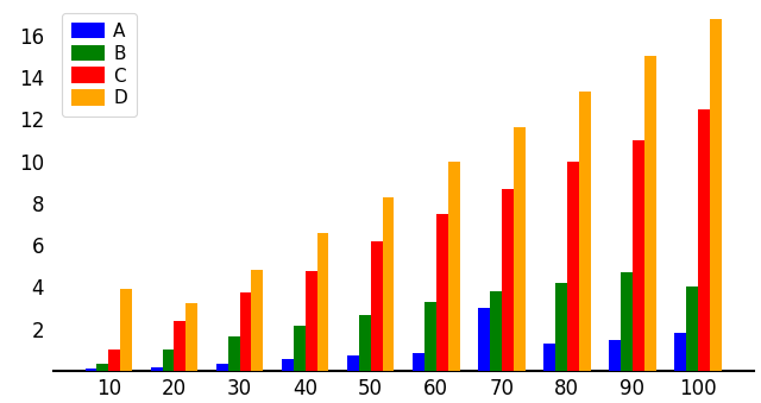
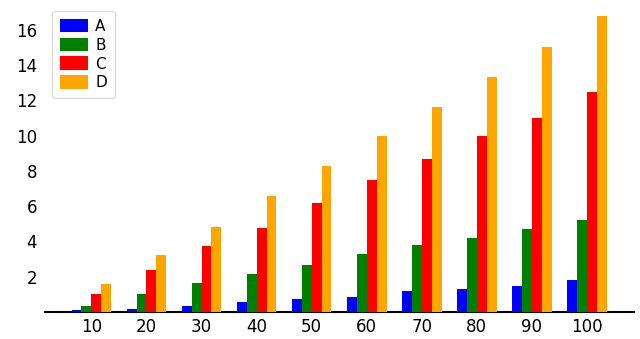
D/10: 3.9 -> 1.6
A/70: 3.0 -> 1.2
B/100: 4.0 -> 5.2
